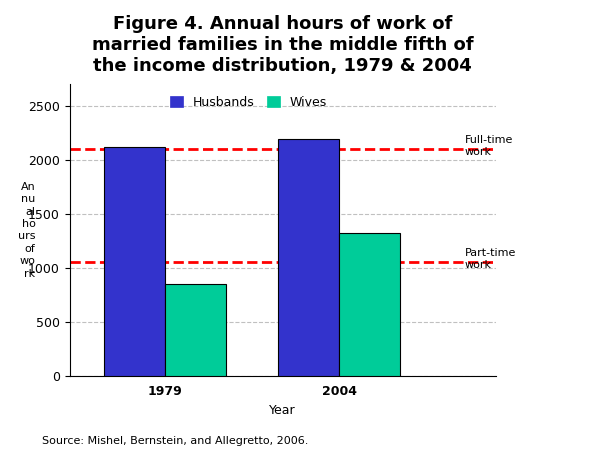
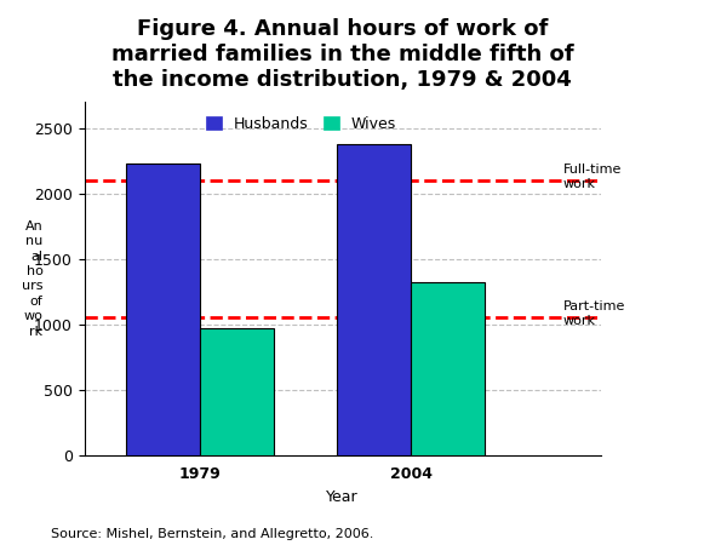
Husbands/1979: 2120 -> 2230
Wives/1979: 850 -> 970
Husbands/2004: 2190 -> 2380
